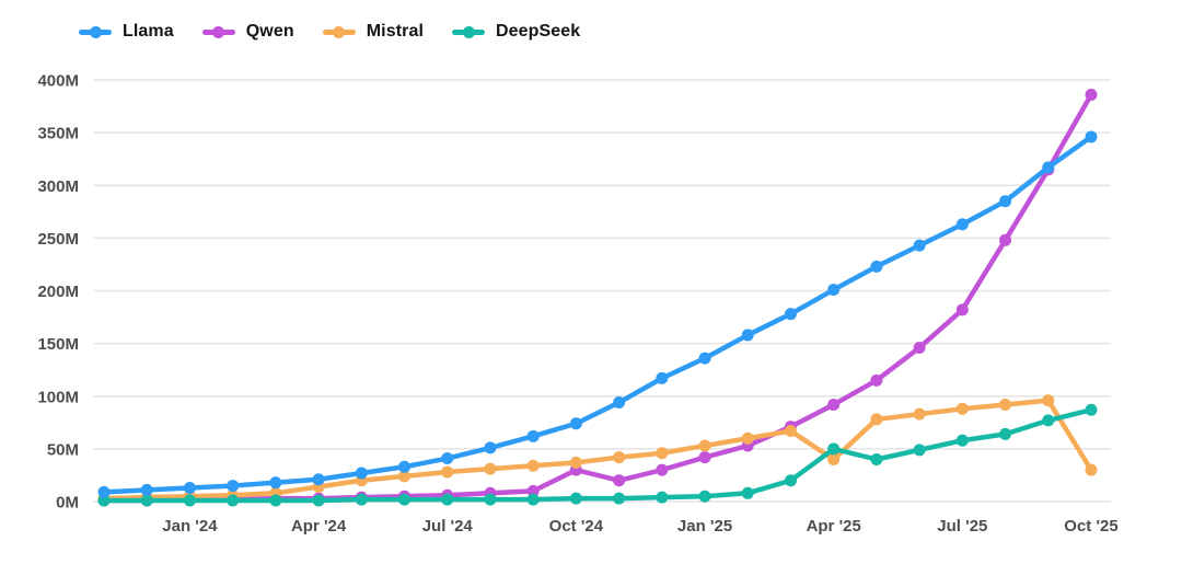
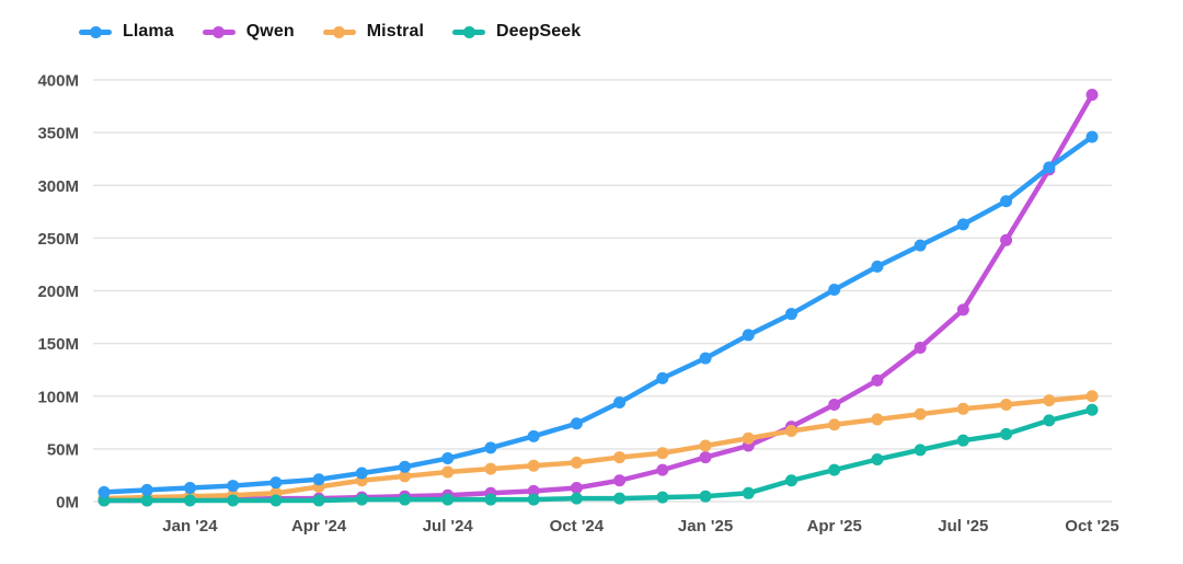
Qwen/Oct '24: 30M -> 10M
Mistral/Apr '25: 40M -> 70M
DeepSeek/Apr '25: 50M -> 30M
Mistral/Oct '25: 30M -> 100M
